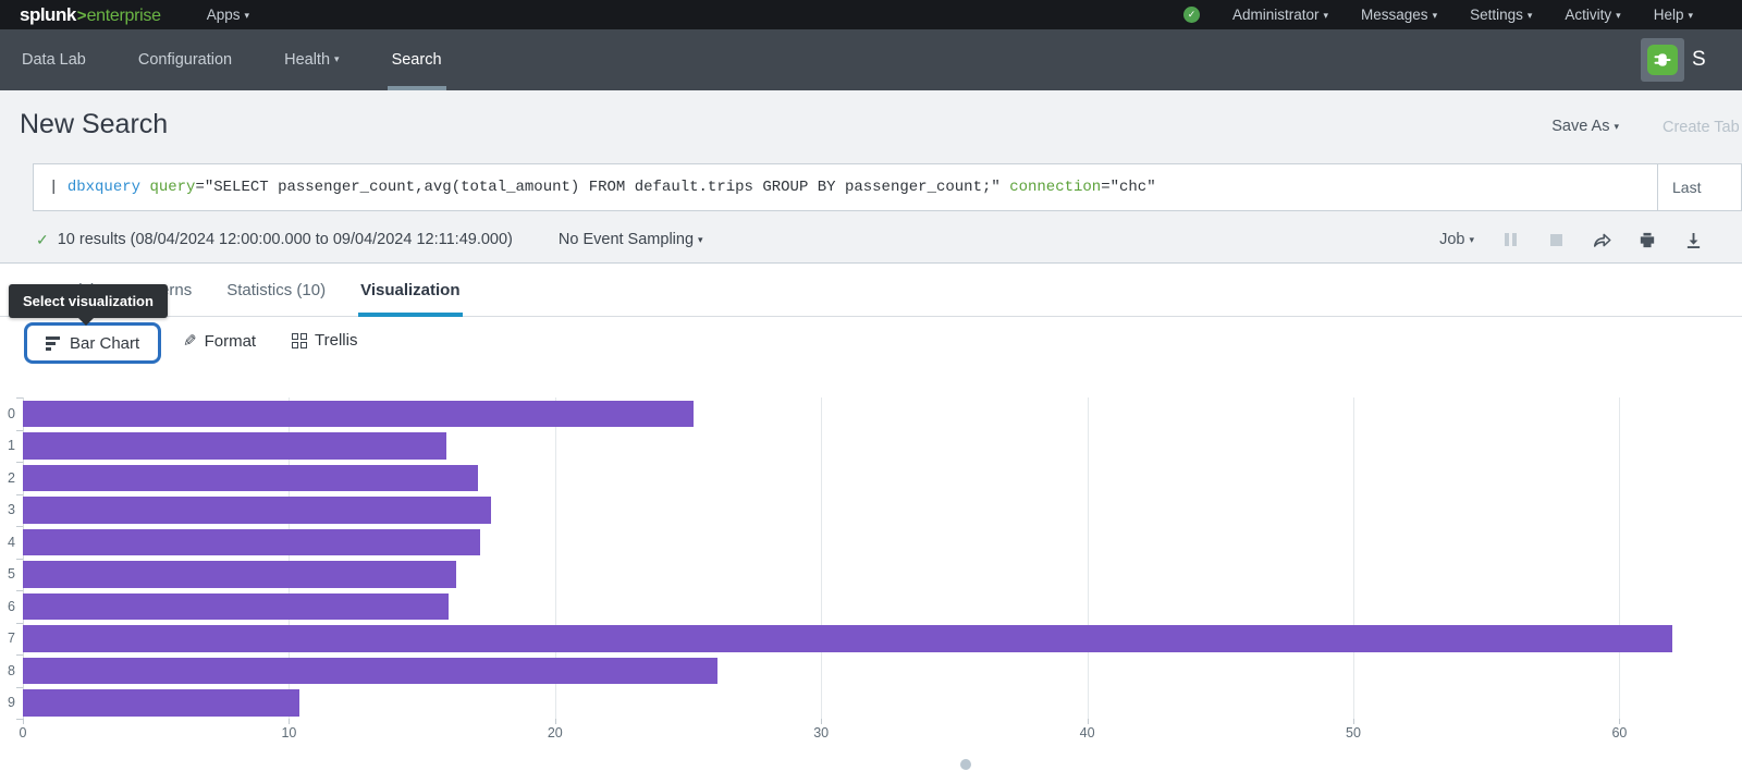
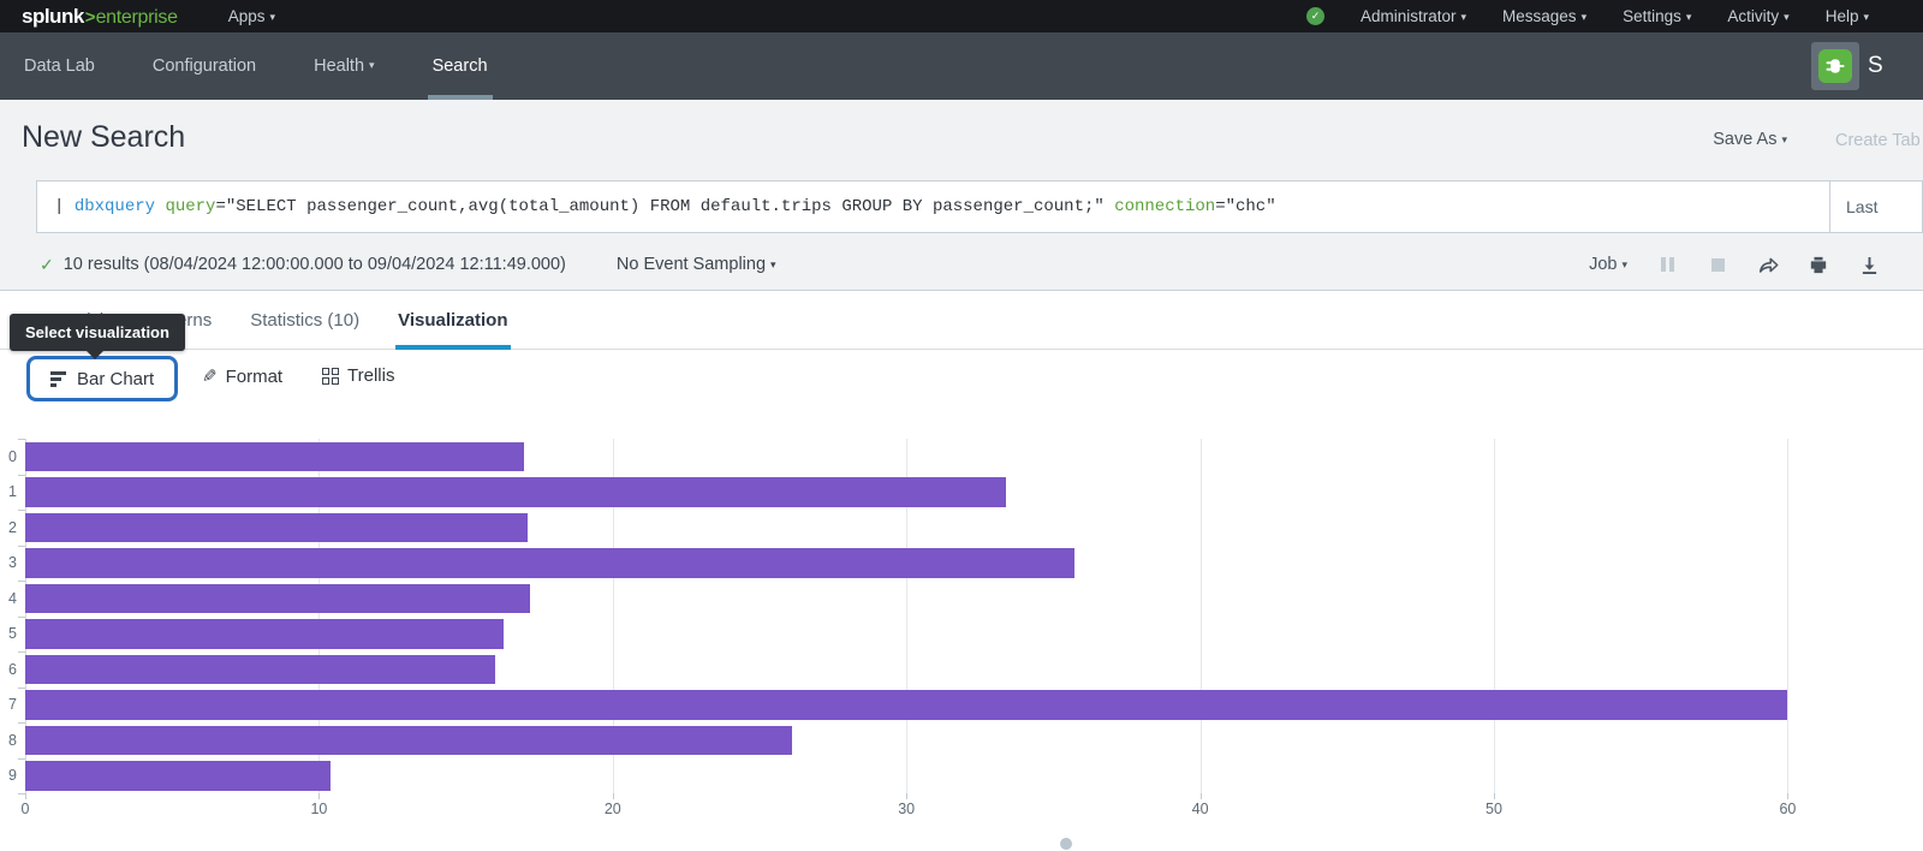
0: 25.2 -> 17.0
1: 15.9 -> 33.4
3: 17.6 -> 35.7
7: 62.0 -> 60.0
